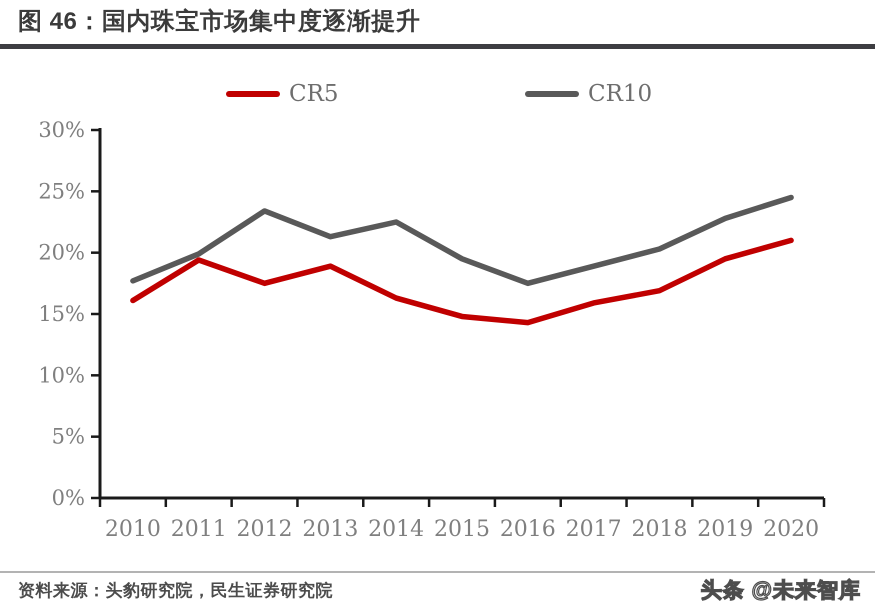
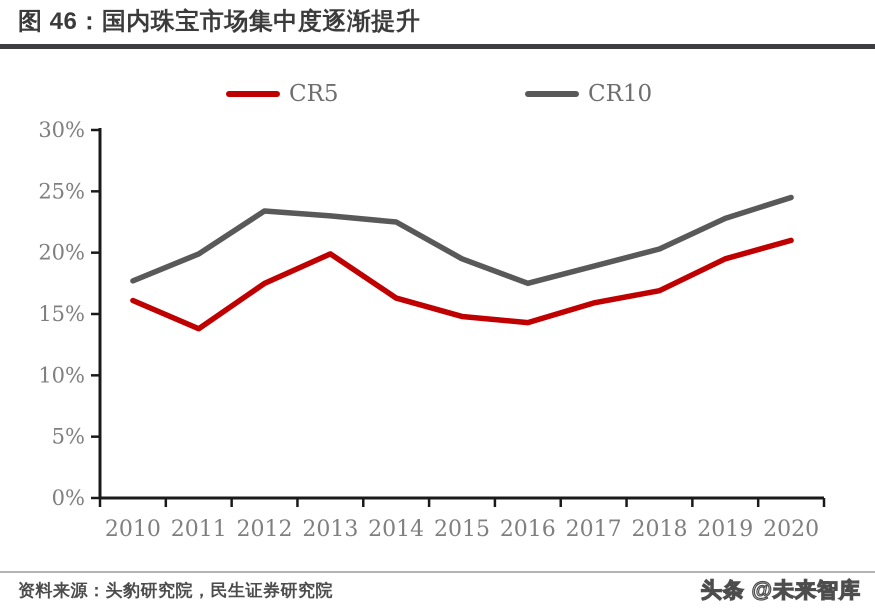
CR5/2011: 19.4% -> 13.8%
CR5/2013: 18.9% -> 19.9%
CR10/2013: 21.3% -> 23.0%
